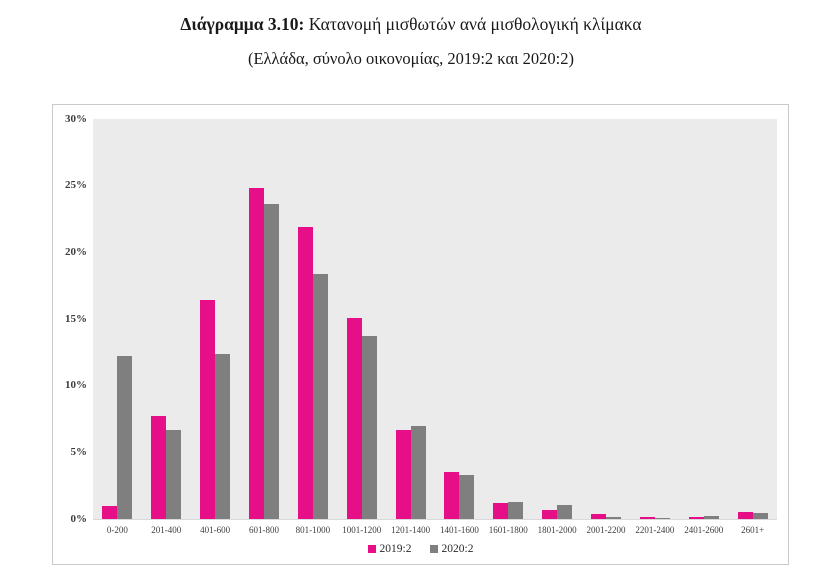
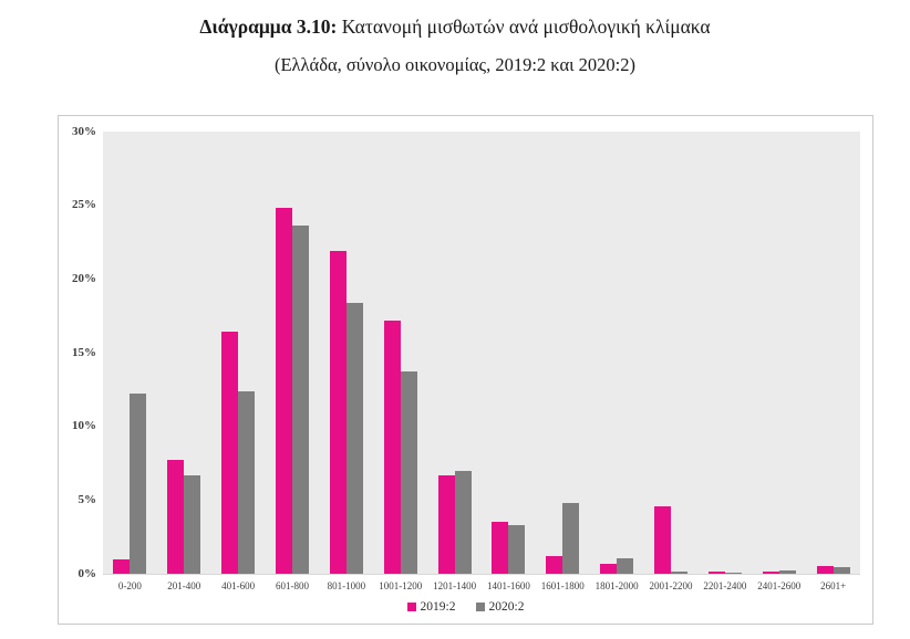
2019:2/1001-1200: 15.1% -> 17.2%
2020:2/1601-1800: 1.3% -> 4.8%
2019:2/2001-2200: 0.3% -> 4.6%
